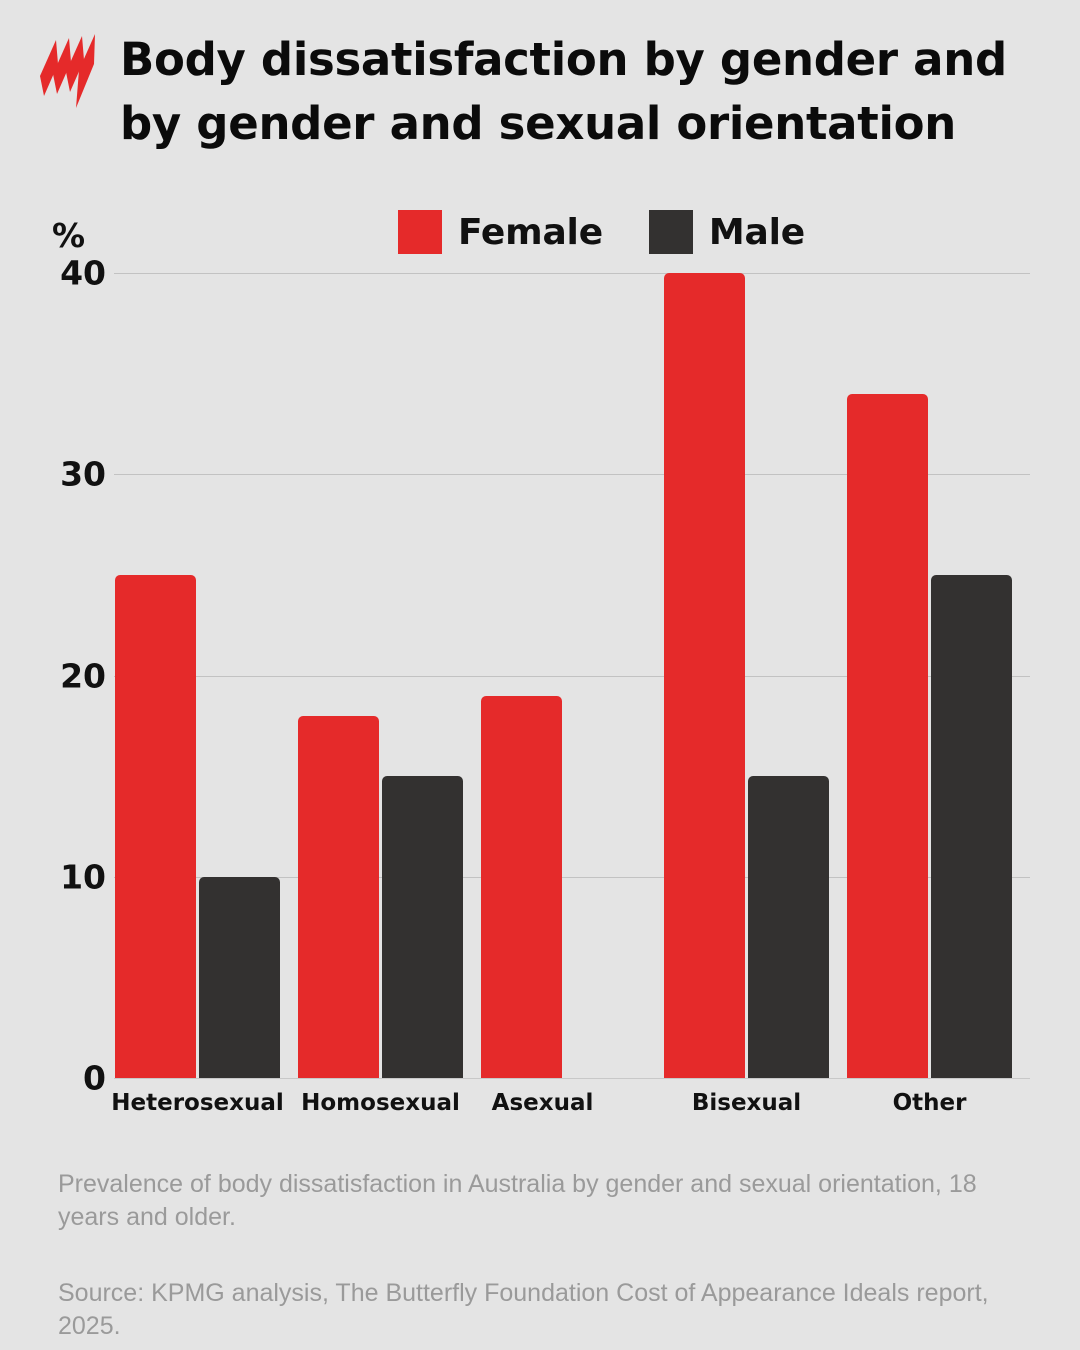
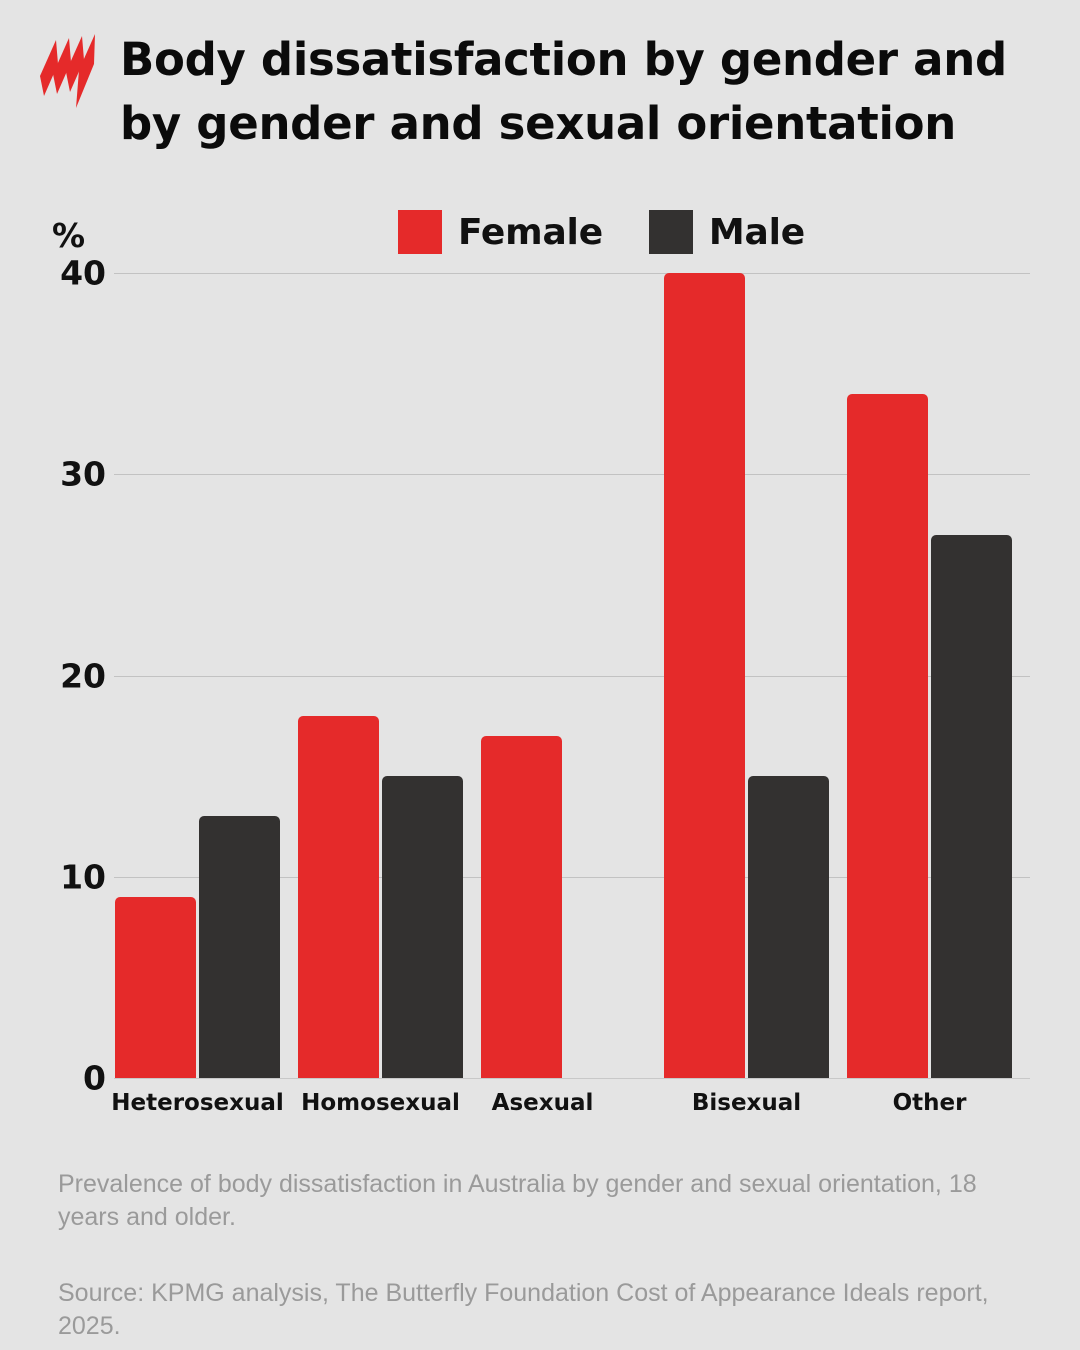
Female/Heterosexual: 25 -> 9
Male/Heterosexual: 10 -> 13
Female/Asexual: 19 -> 17
Male/Other: 25 -> 27
